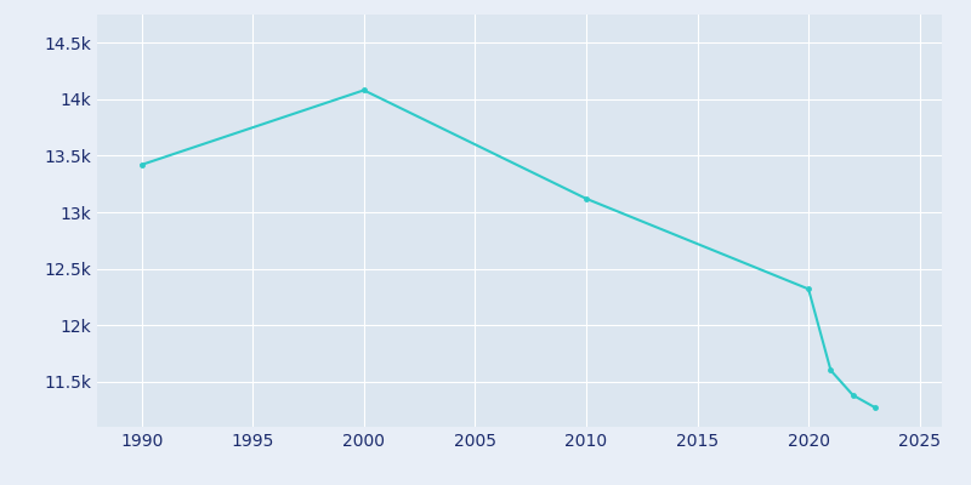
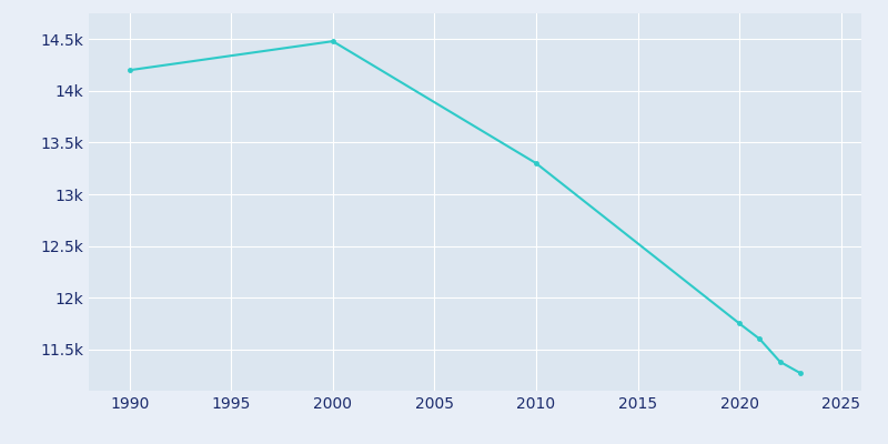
1990: 13.42k -> 14.20k
2000: 14.08k -> 14.48k
2010: 13.12k -> 13.30k
2020: 12.32k -> 11.75k
